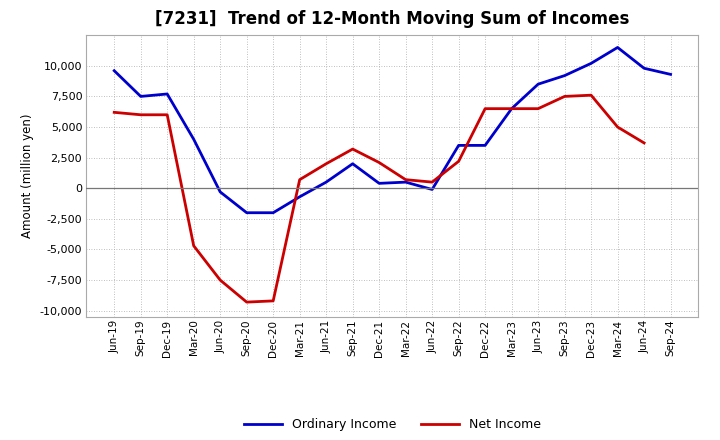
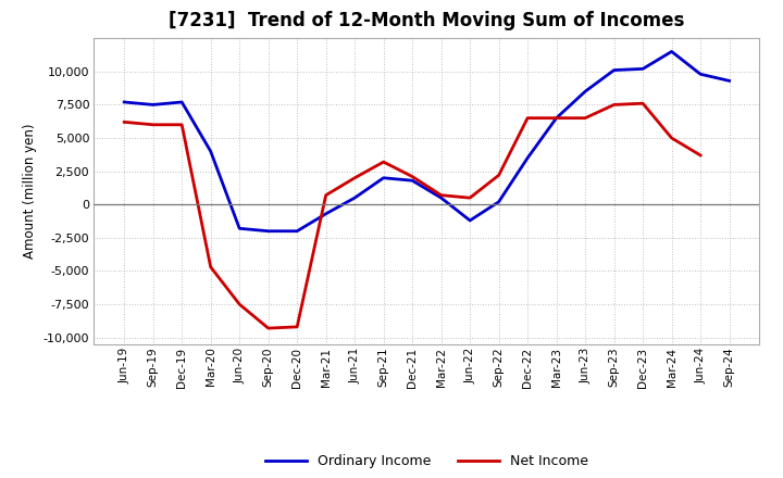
Ordinary Income/Jun-19: 9,600 -> 7,700
Ordinary Income/Jun-20: -300 -> -1,800
Ordinary Income/Dec-21: 400 -> 1,800
Ordinary Income/Jun-22: -100 -> -1,200
Ordinary Income/Sep-22: 3,500 -> 200
Ordinary Income/Sep-23: 9,200 -> 10,100
